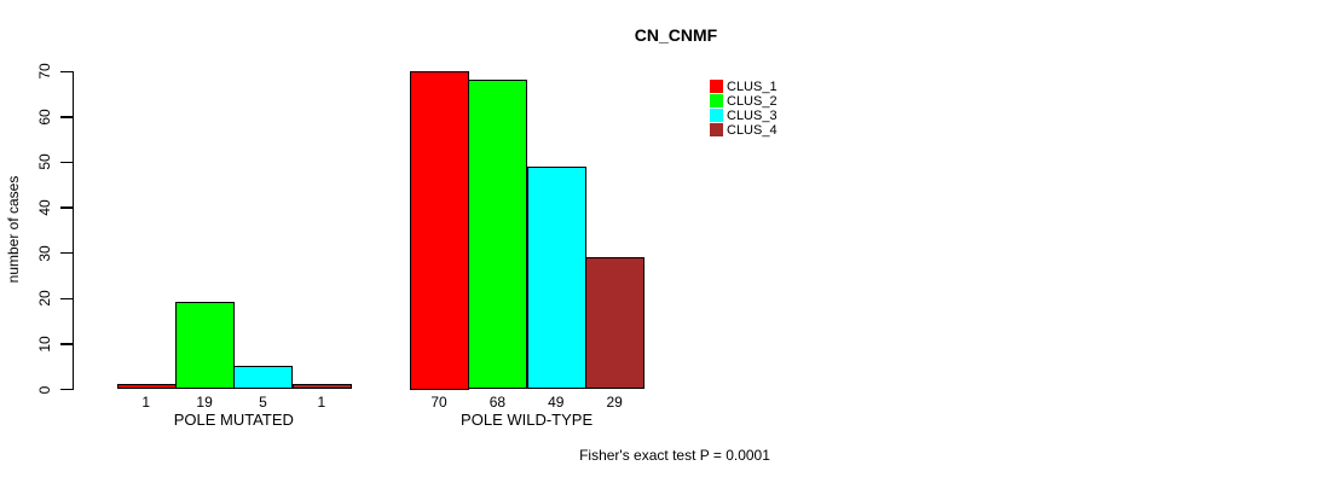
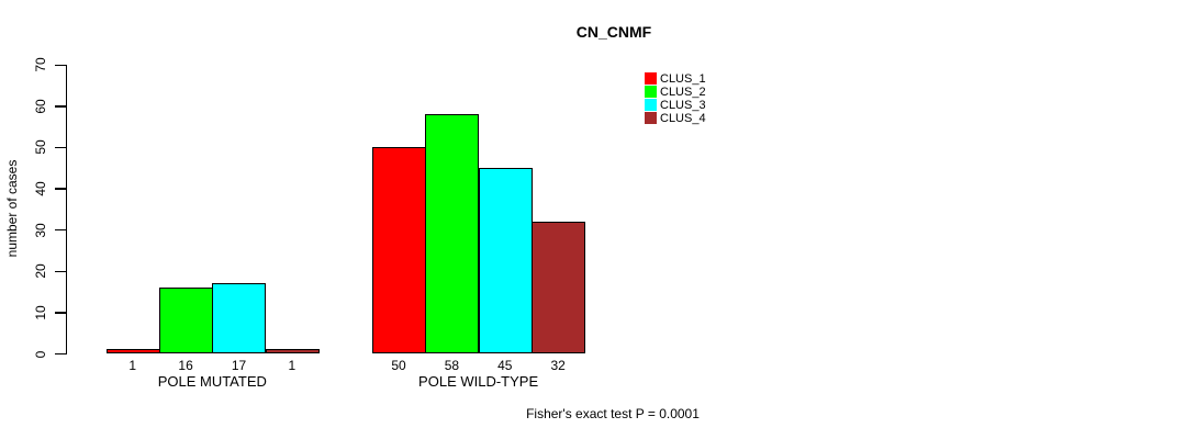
CLUS_2/POLE MUTATED: 19 -> 16
CLUS_3/POLE MUTATED: 5 -> 17
CLUS_1/POLE WILD-TYPE: 70 -> 50
CLUS_2/POLE WILD-TYPE: 68 -> 58
CLUS_3/POLE WILD-TYPE: 49 -> 45
CLUS_4/POLE WILD-TYPE: 29 -> 32
